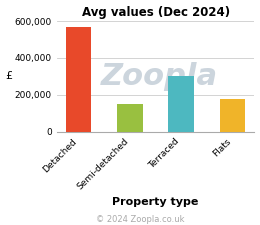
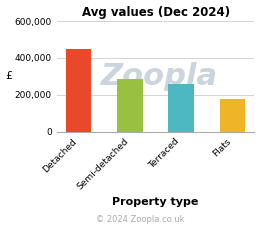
Detached: 570,000 -> 450,000
Semi-detached: 150,000 -> 280,000
Terraced: 300,000 -> 260,000
